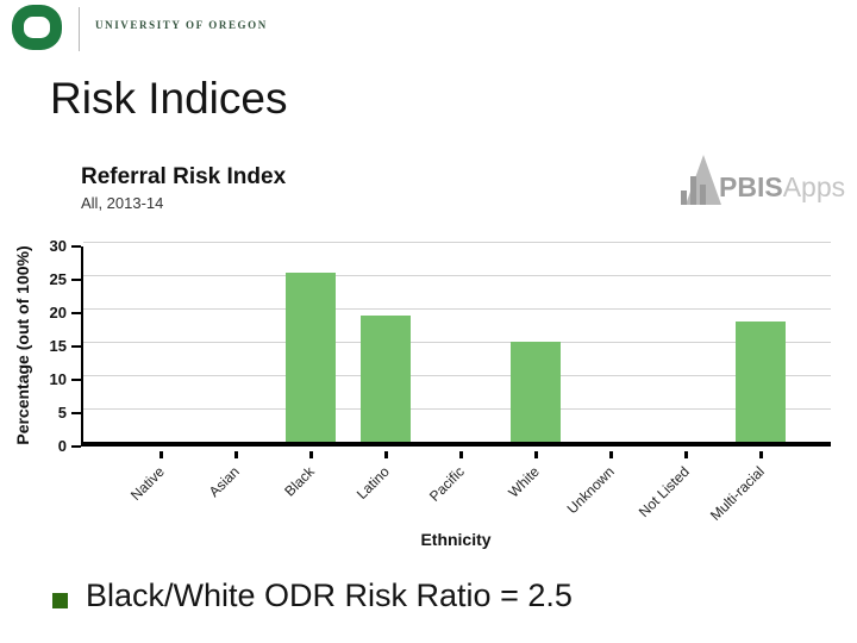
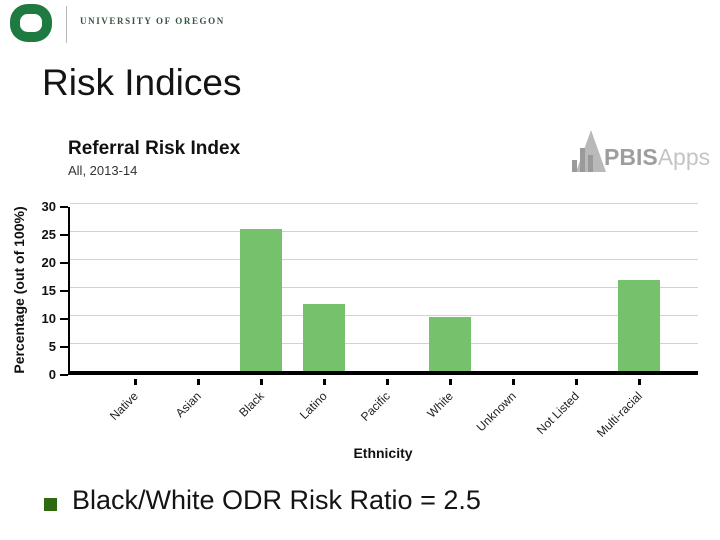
Latino: 19 -> 12
White: 15 -> 10
Multi-racial: 18 -> 16
